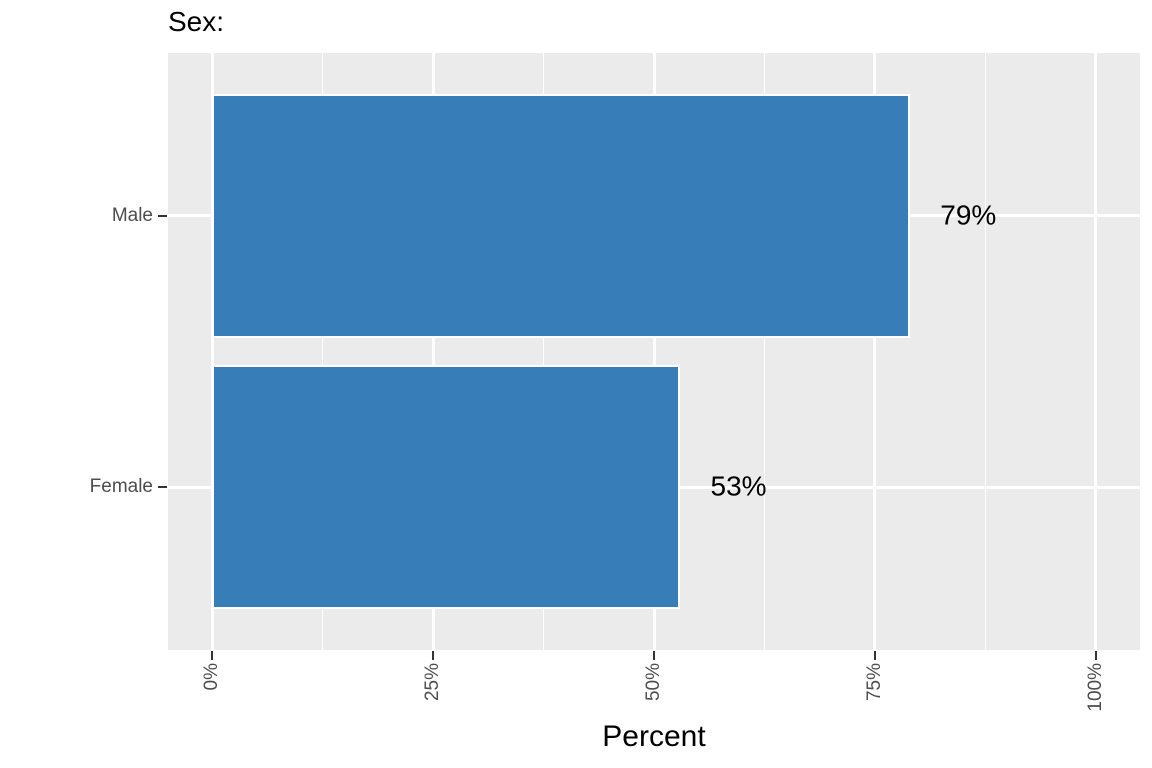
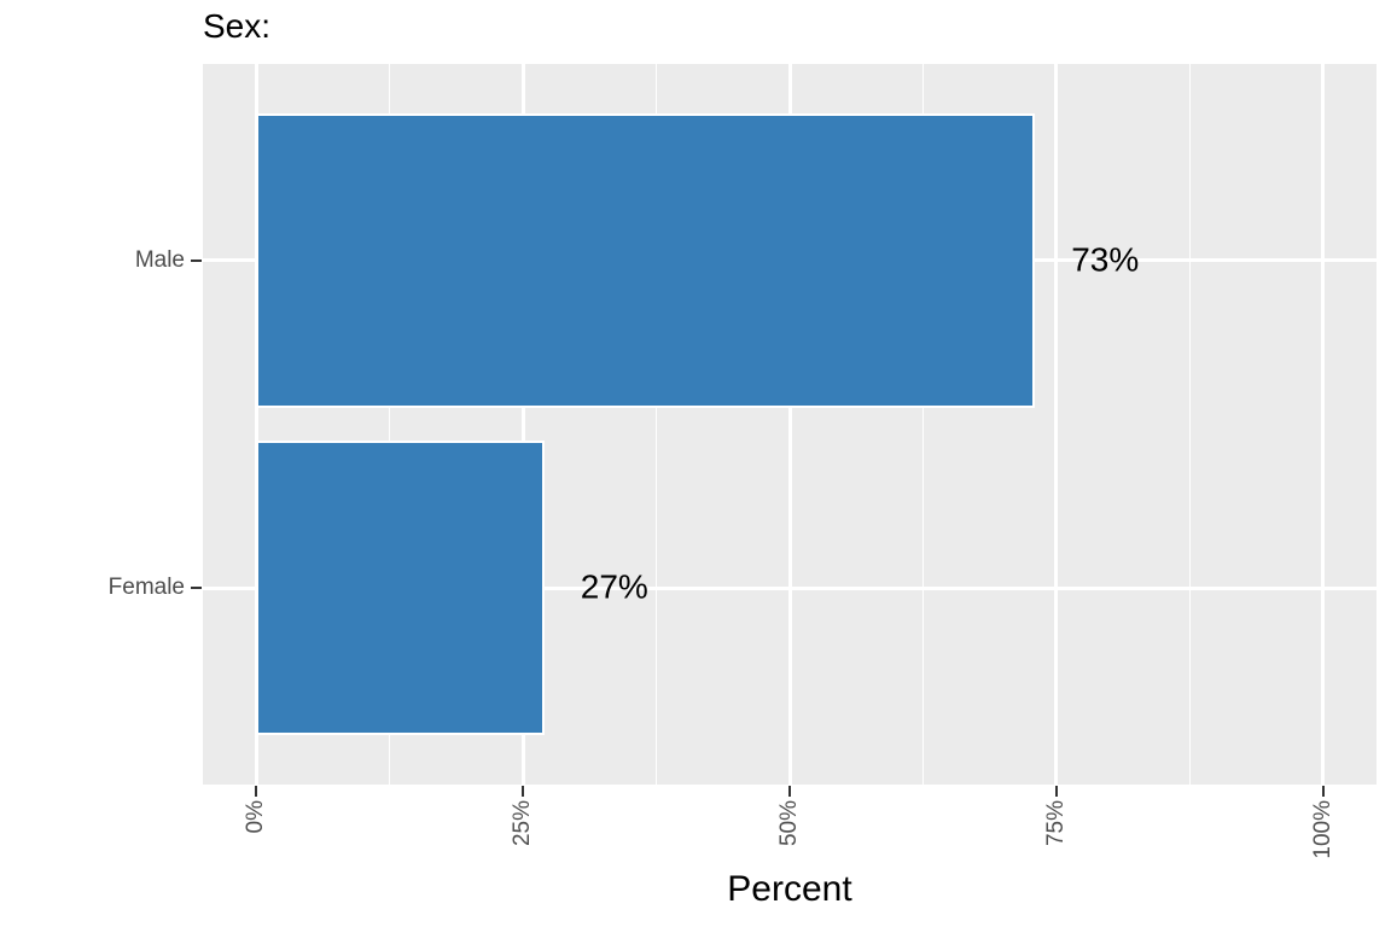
Male: 79% -> 73%
Female: 53% -> 27%
